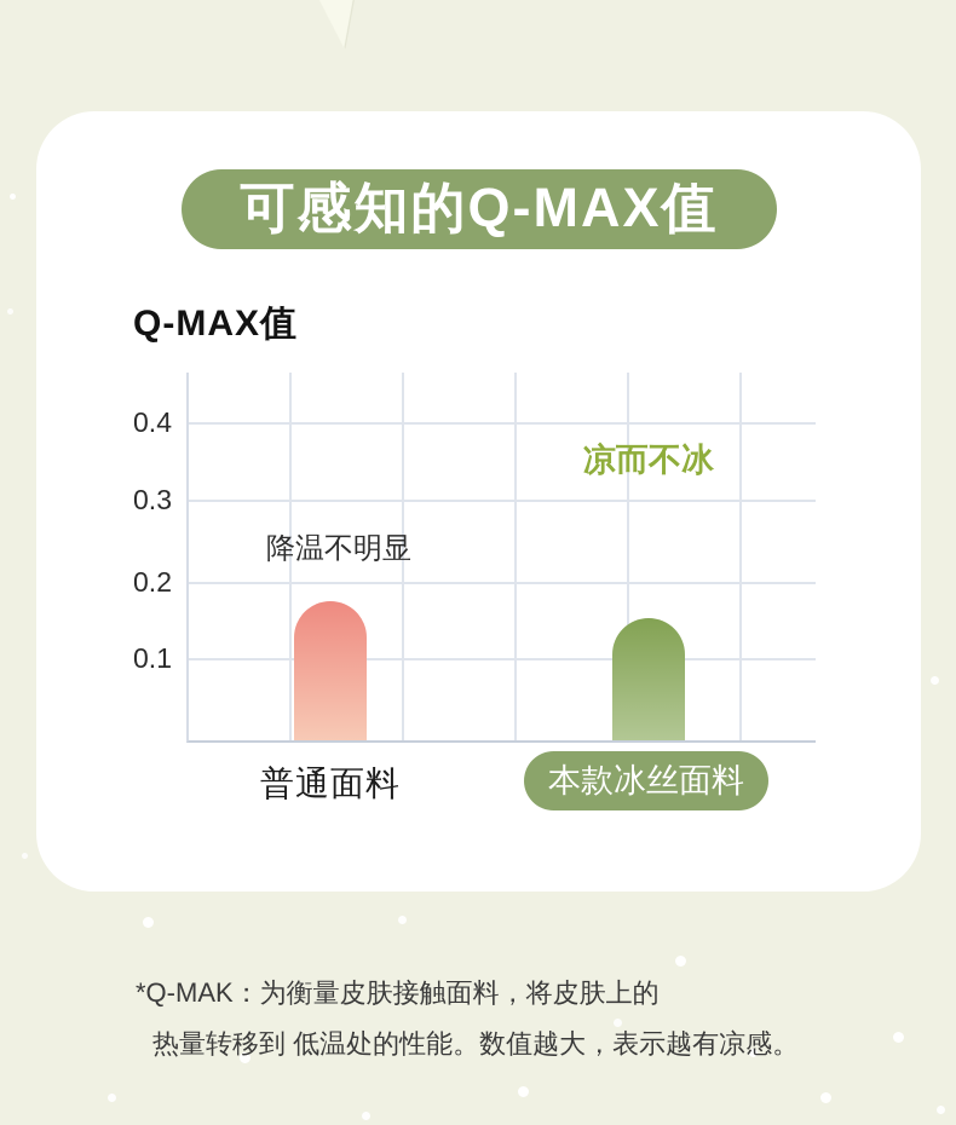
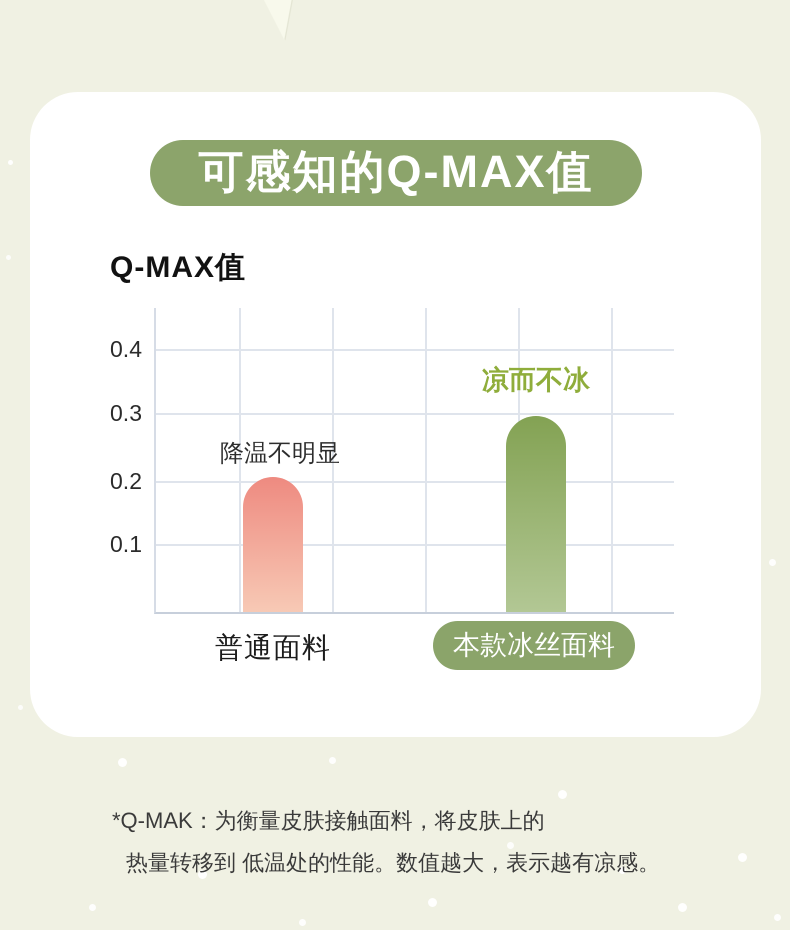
普通面料: 0.17 -> 0.20
本款冰丝面料: 0.15 -> 0.29
